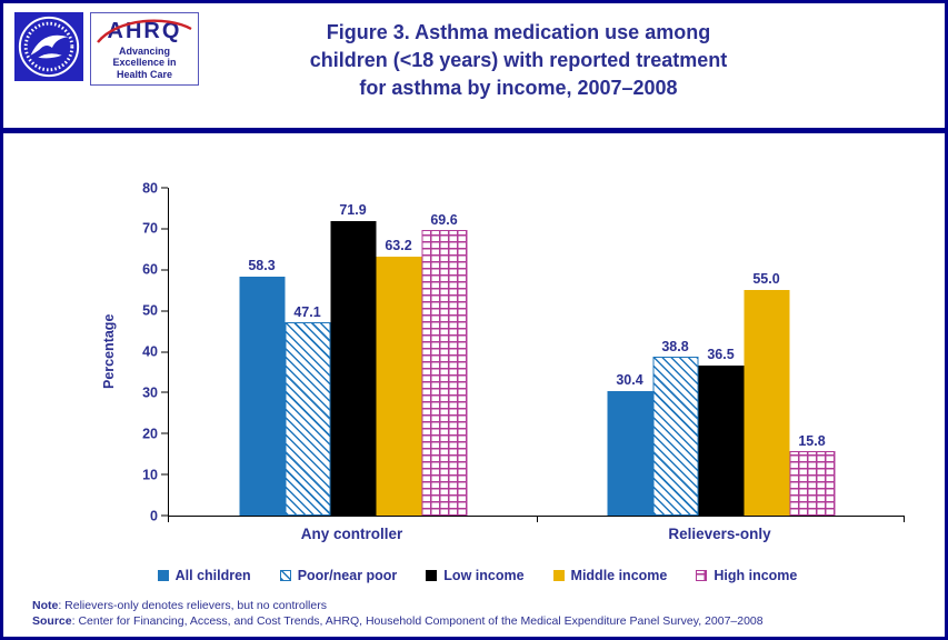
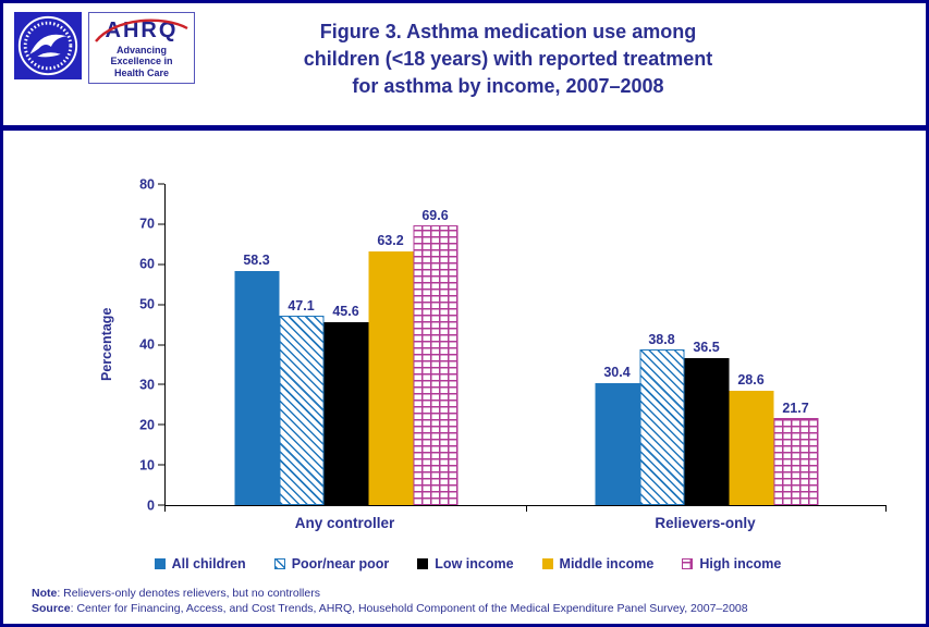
Low income/Any controller: 71.9 -> 45.6
Middle income/Relievers-only: 55.0 -> 28.6
High income/Relievers-only: 15.8 -> 21.7
